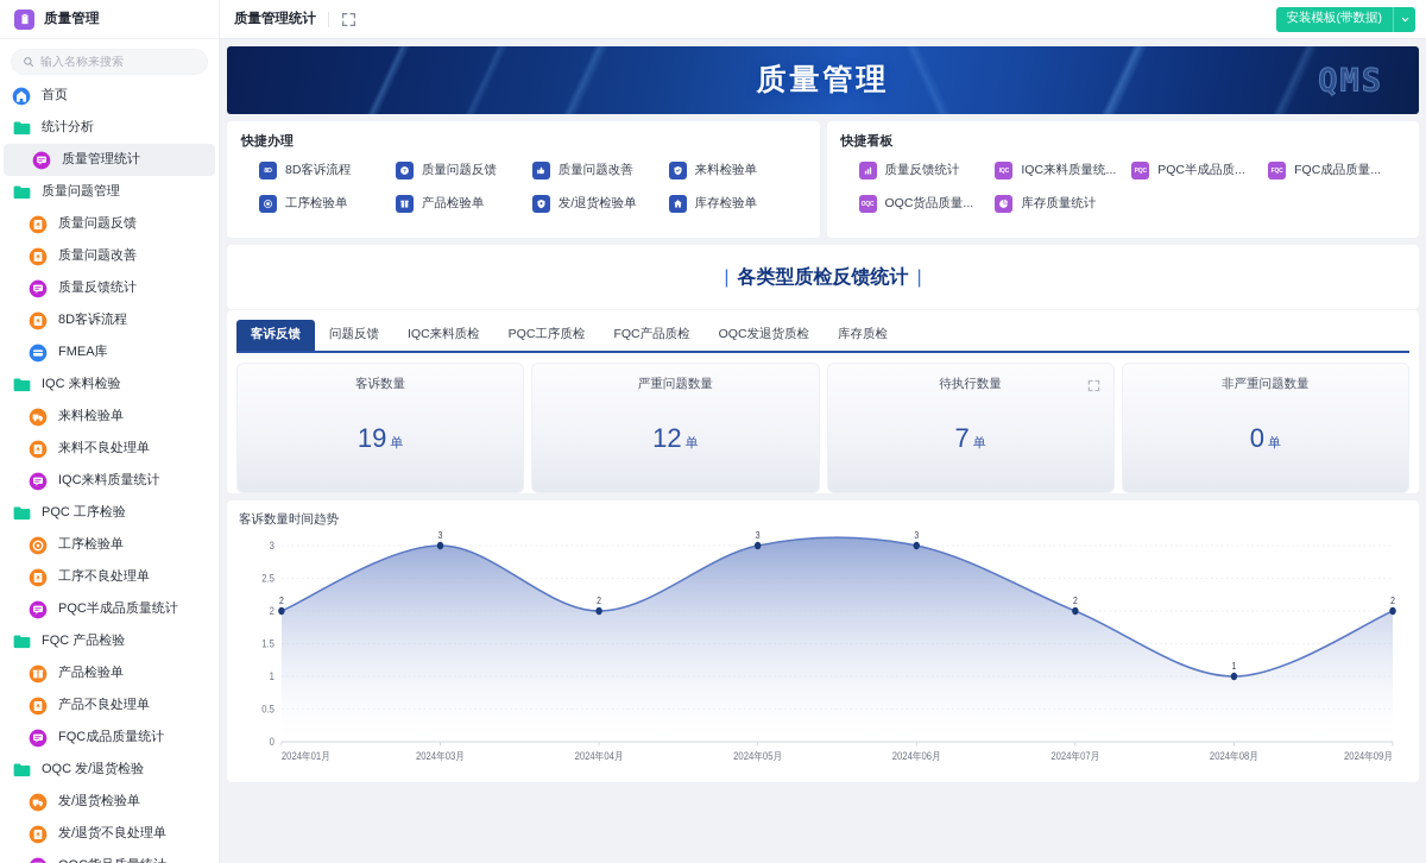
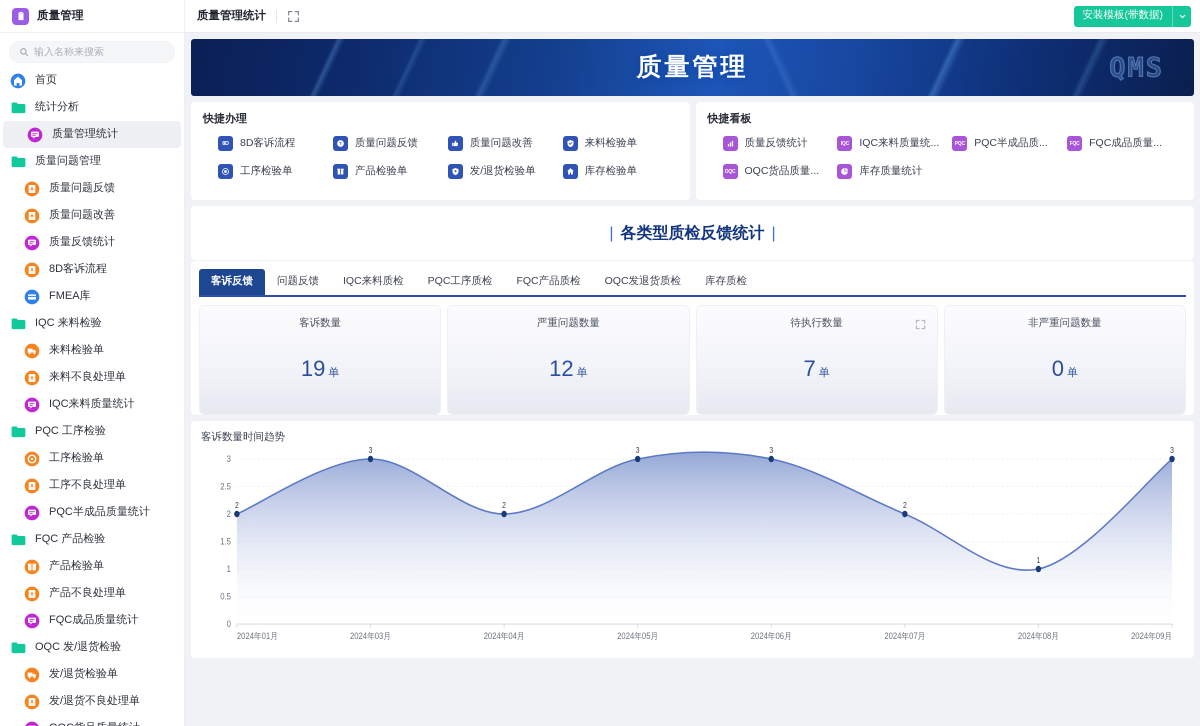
2024年09月: 2 -> 3
